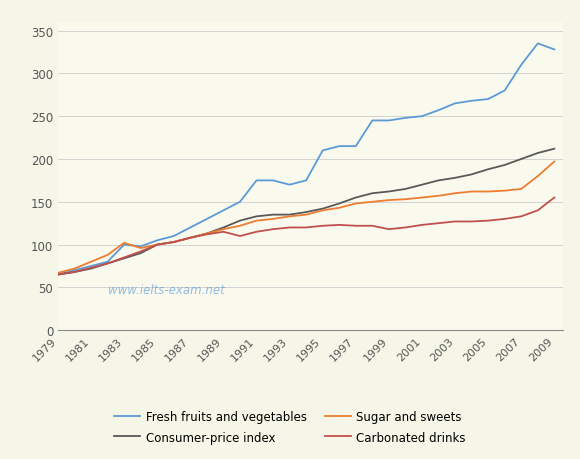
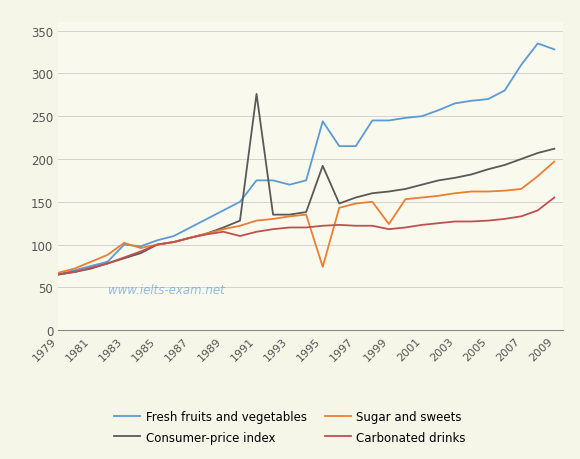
Consumer-price index/1991: 133 -> 276
Fresh fruits and vegetables/1995: 210 -> 244
Consumer-price index/1995: 142 -> 192
Sugar and sweets/1995: 140 -> 74
Sugar and sweets/1999: 152 -> 124
